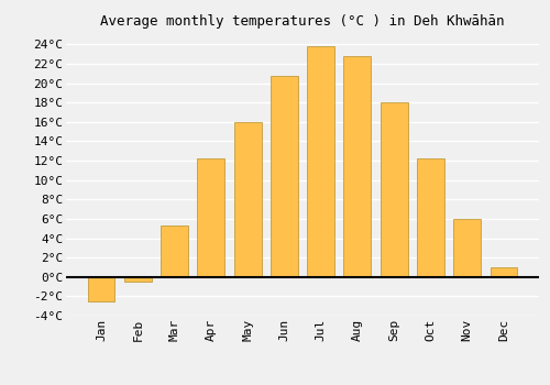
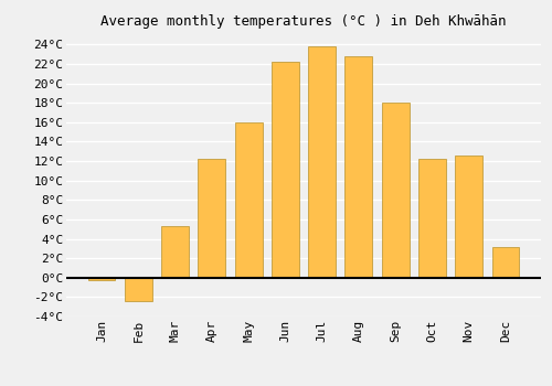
Jan: -2.5°C -> -0.2°C
Feb: -0.5°C -> -2.4°C
Jun: 20.8°C -> 22.2°C
Nov: 6.0°C -> 12.6°C
Dec: 1.0°C -> 3.2°C
